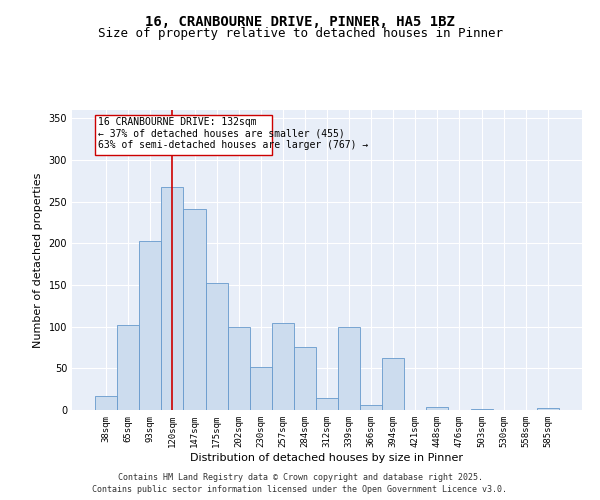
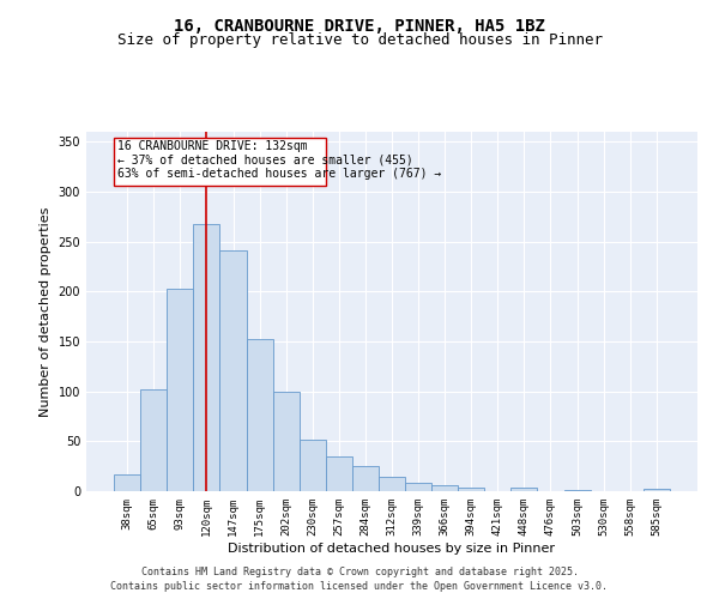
257sqm: 104 -> 35
284sqm: 76 -> 25
339sqm: 100 -> 9
394sqm: 62 -> 4
